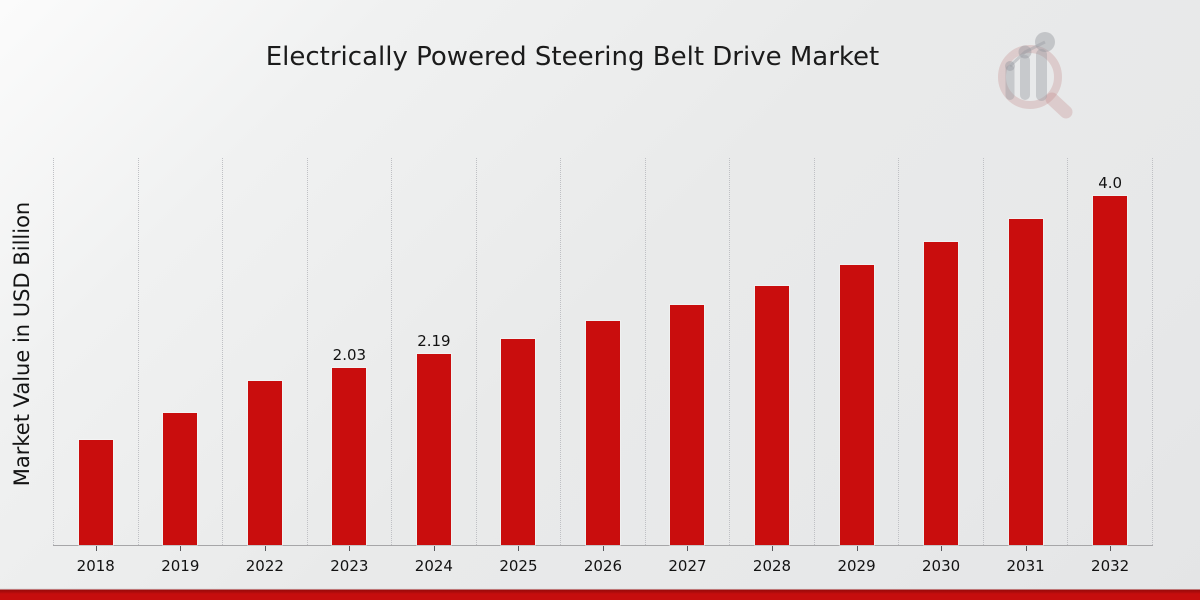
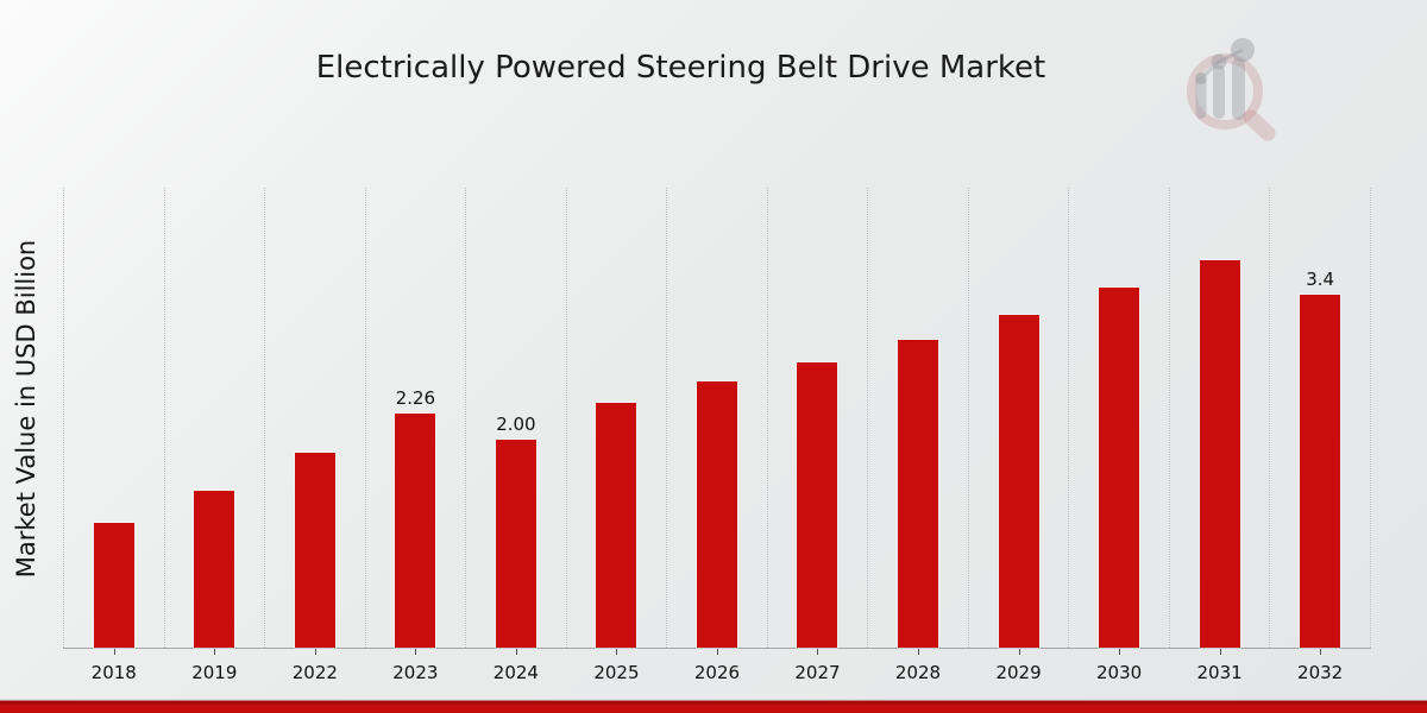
2023: 2.03 -> 2.26
2024: 2.19 -> 2.00
2032: 4.0 -> 3.4
